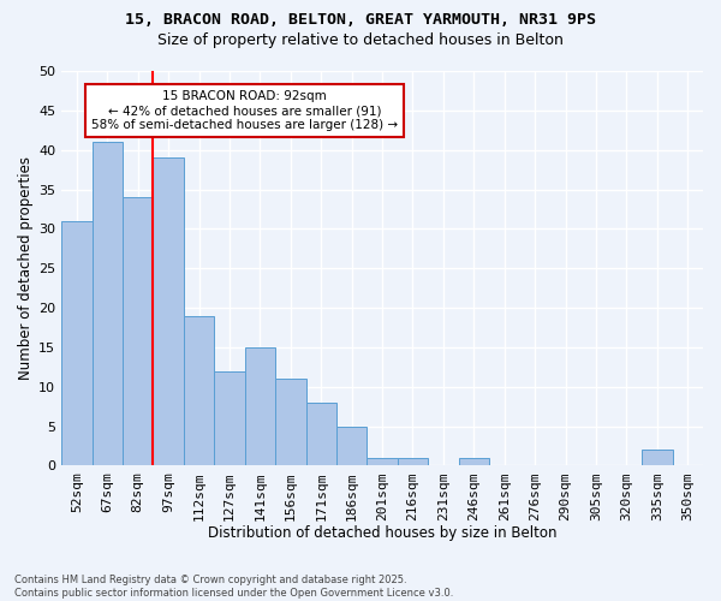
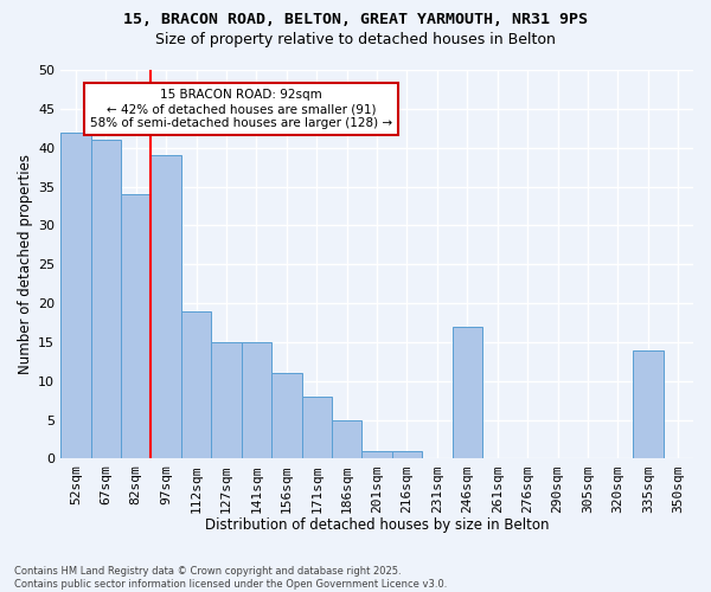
52sqm: 31 -> 42
127sqm: 12 -> 15
246sqm: 1 -> 17
335sqm: 2 -> 14
